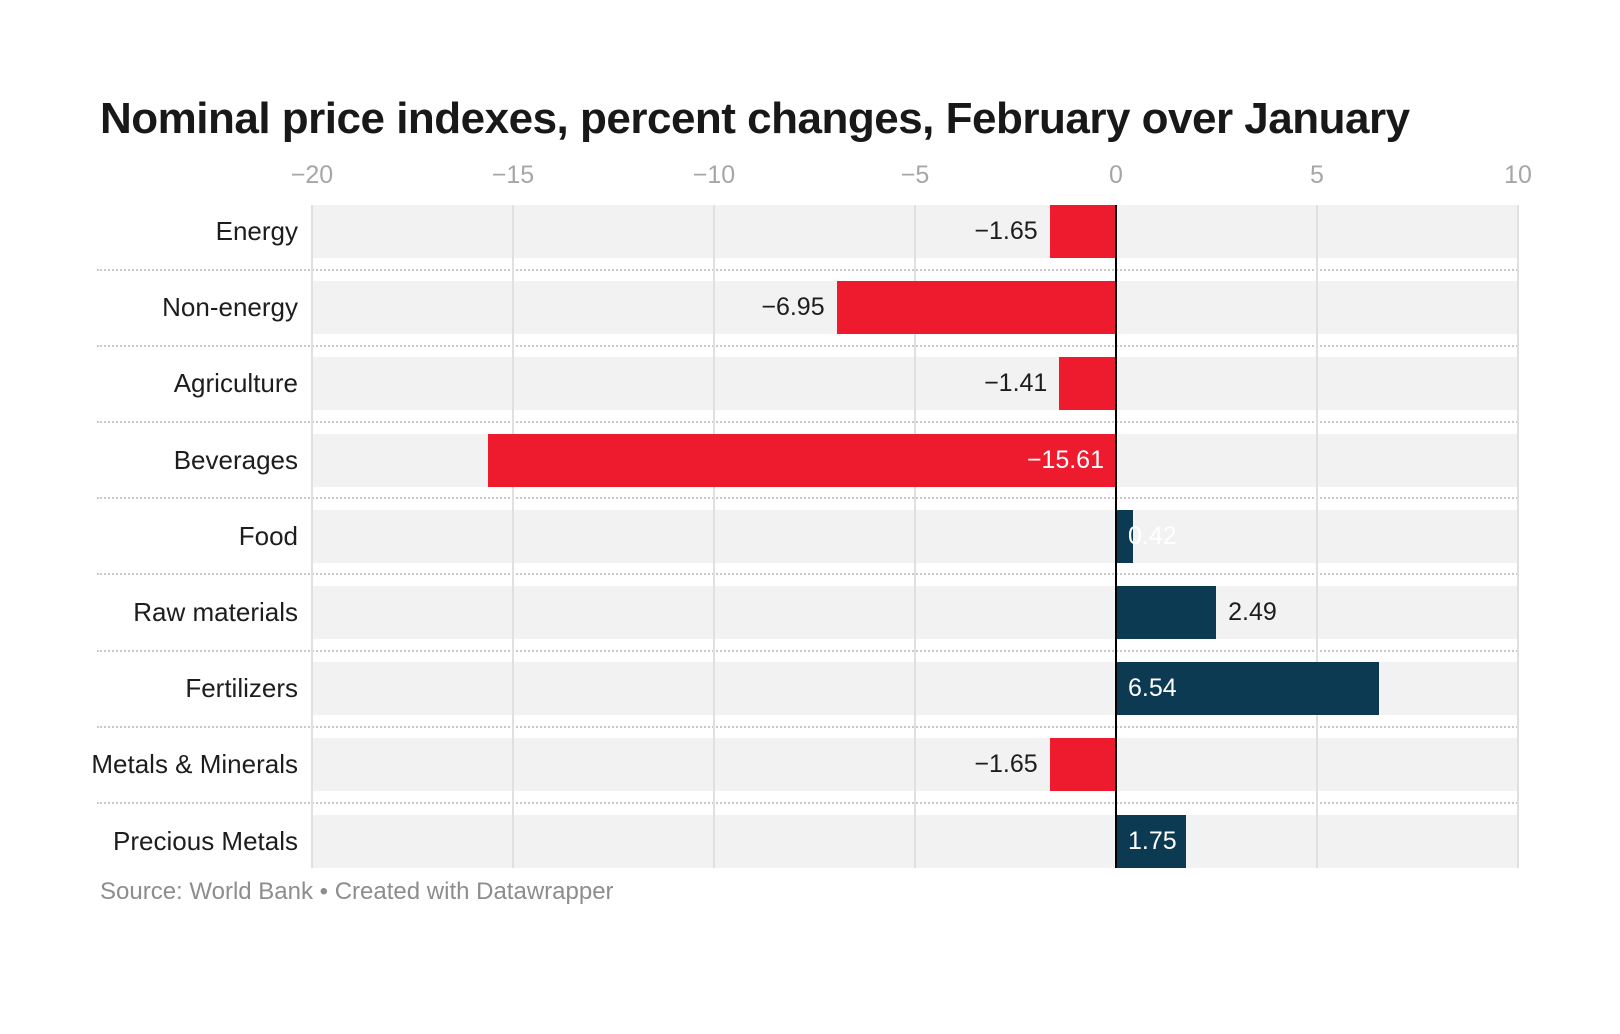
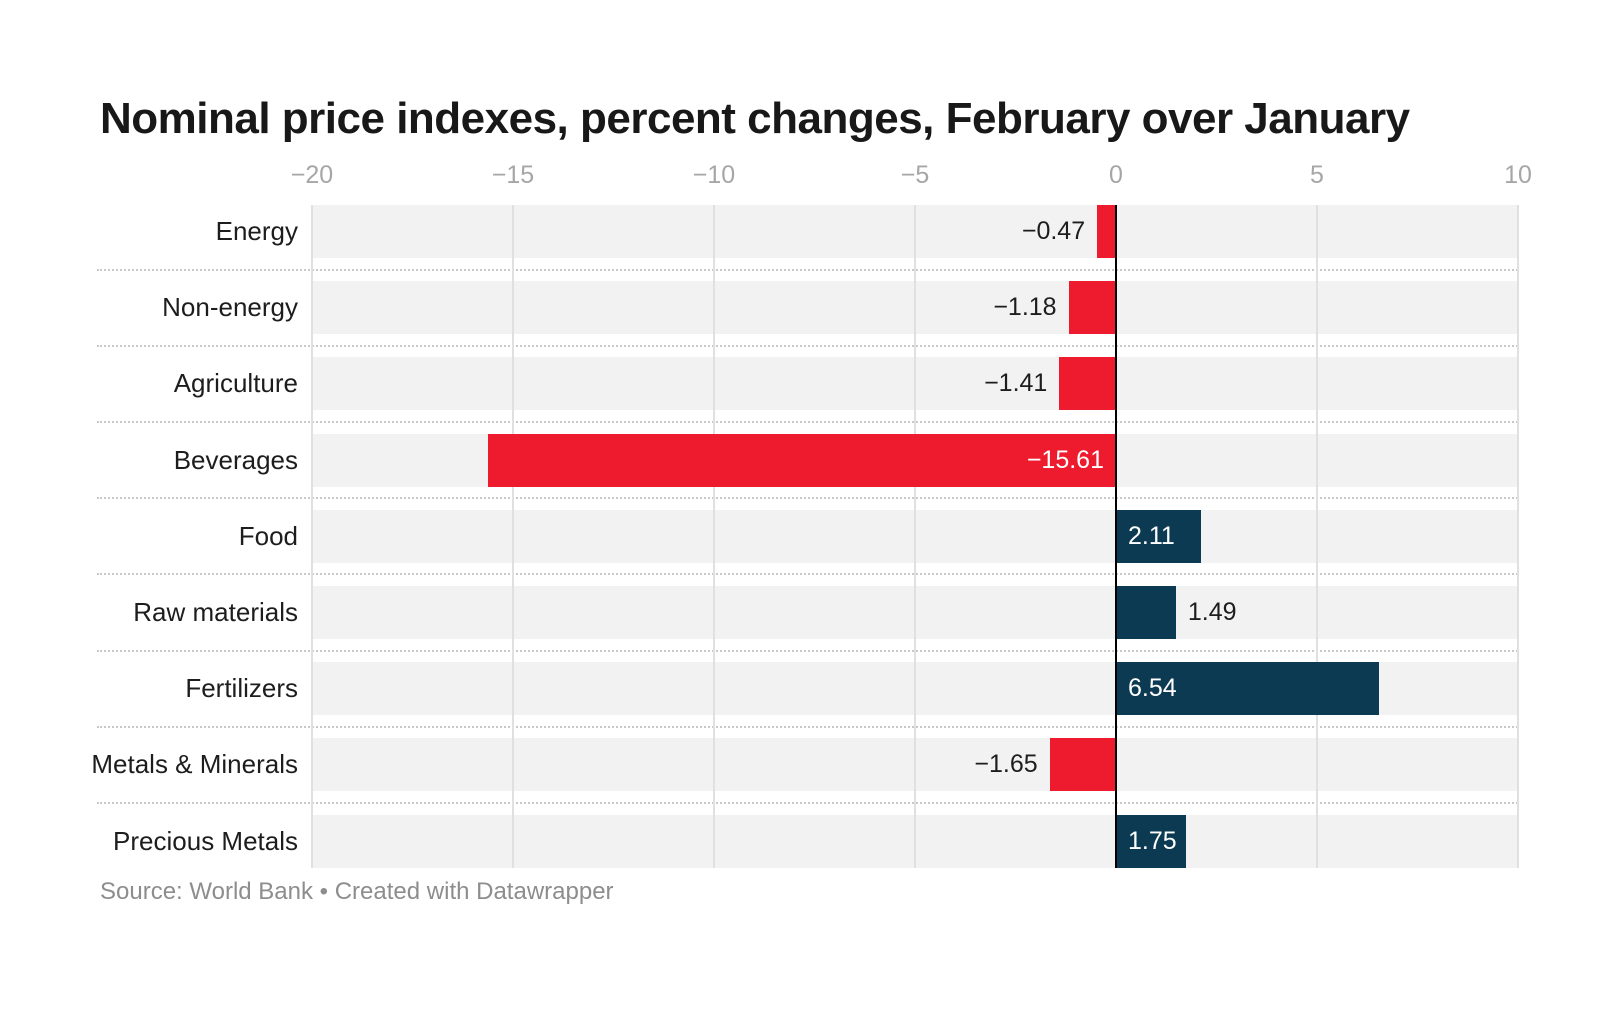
Energy: −1.65 -> −0.47
Non-energy: −6.95 -> −1.18
Food: 0.42 -> 2.11
Raw materials: 2.49 -> 1.49
